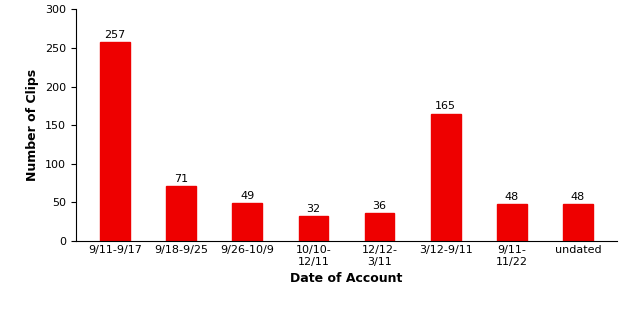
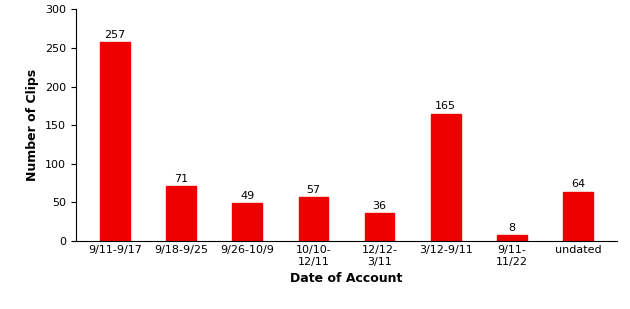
10/10- 12/11: 32 -> 57
9/11- 11/22: 48 -> 8
undated: 48 -> 64
